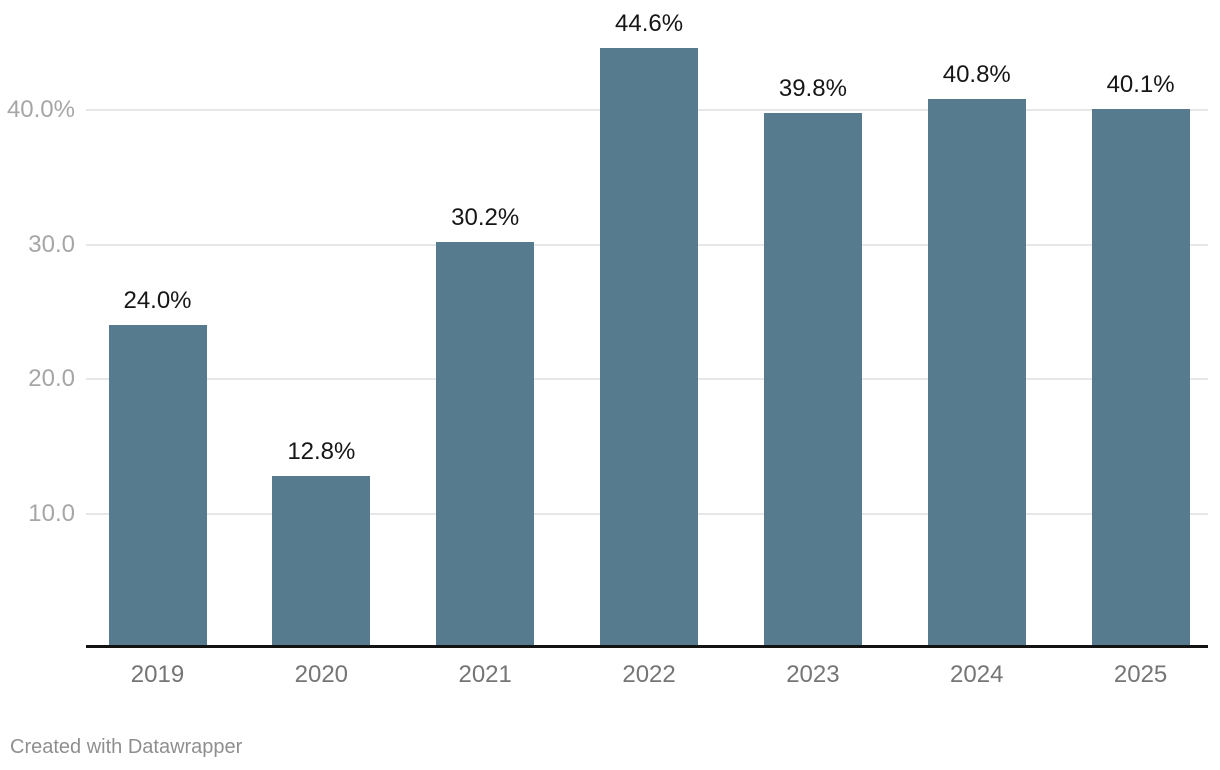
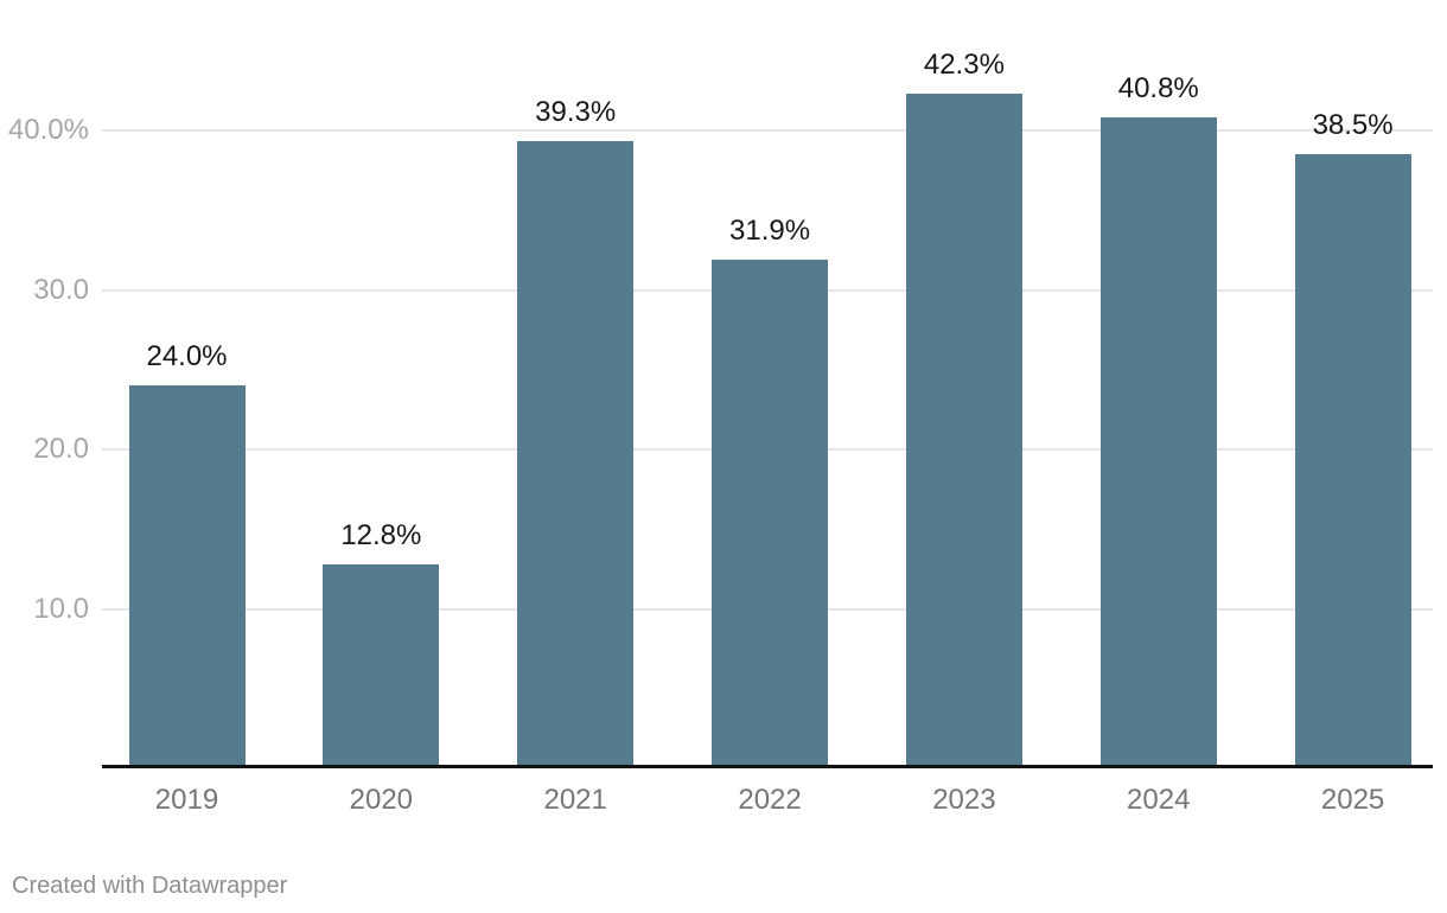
2021: 30.2% -> 39.3%
2022: 44.6% -> 31.9%
2023: 39.8% -> 42.3%
2025: 40.1% -> 38.5%
